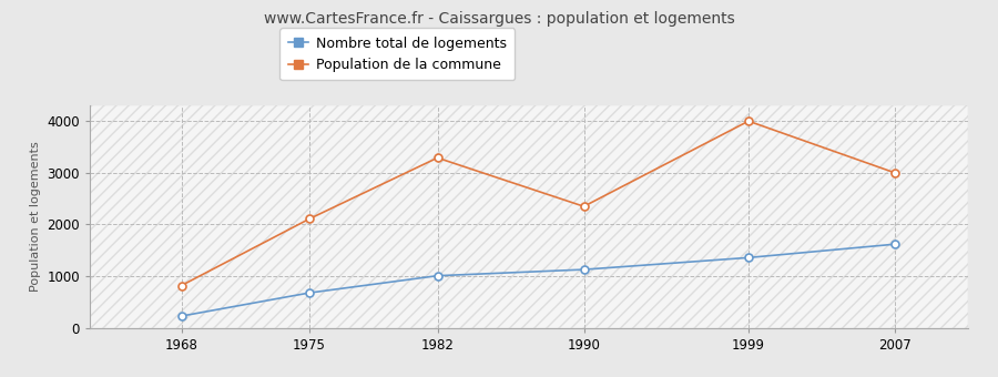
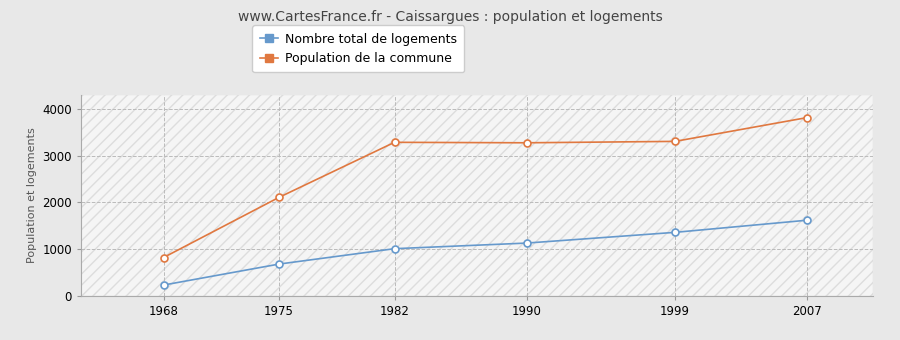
Population de la commune/1990: 2350 -> 3280
Population de la commune/1999: 4000 -> 3310
Population de la commune/2007: 3000 -> 3820
